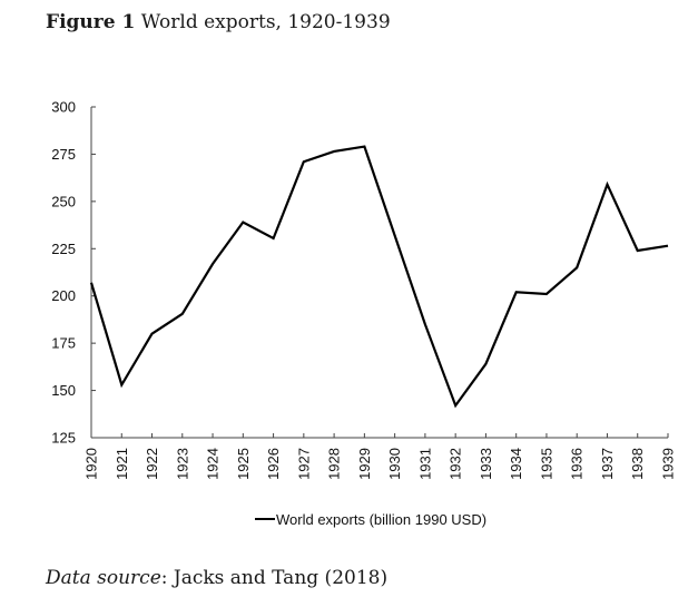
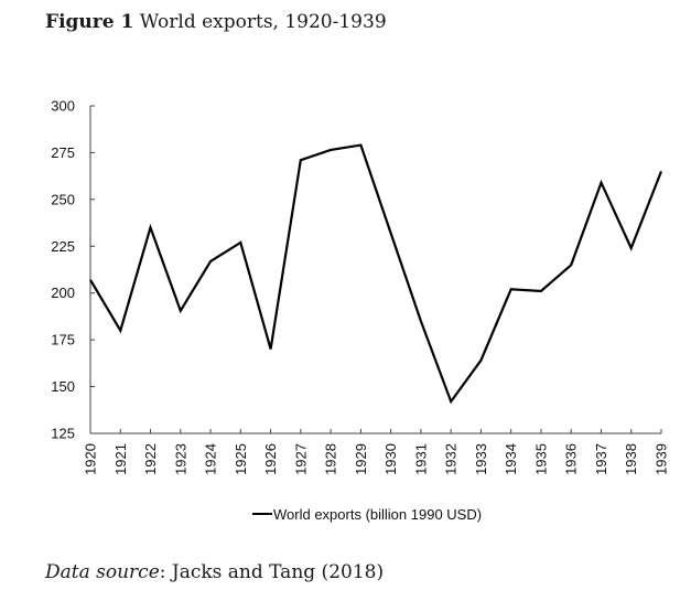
1921: 153 -> 180
1922: 180 -> 235
1925: 239 -> 227
1926: 230 -> 170
1939: 226 -> 265
